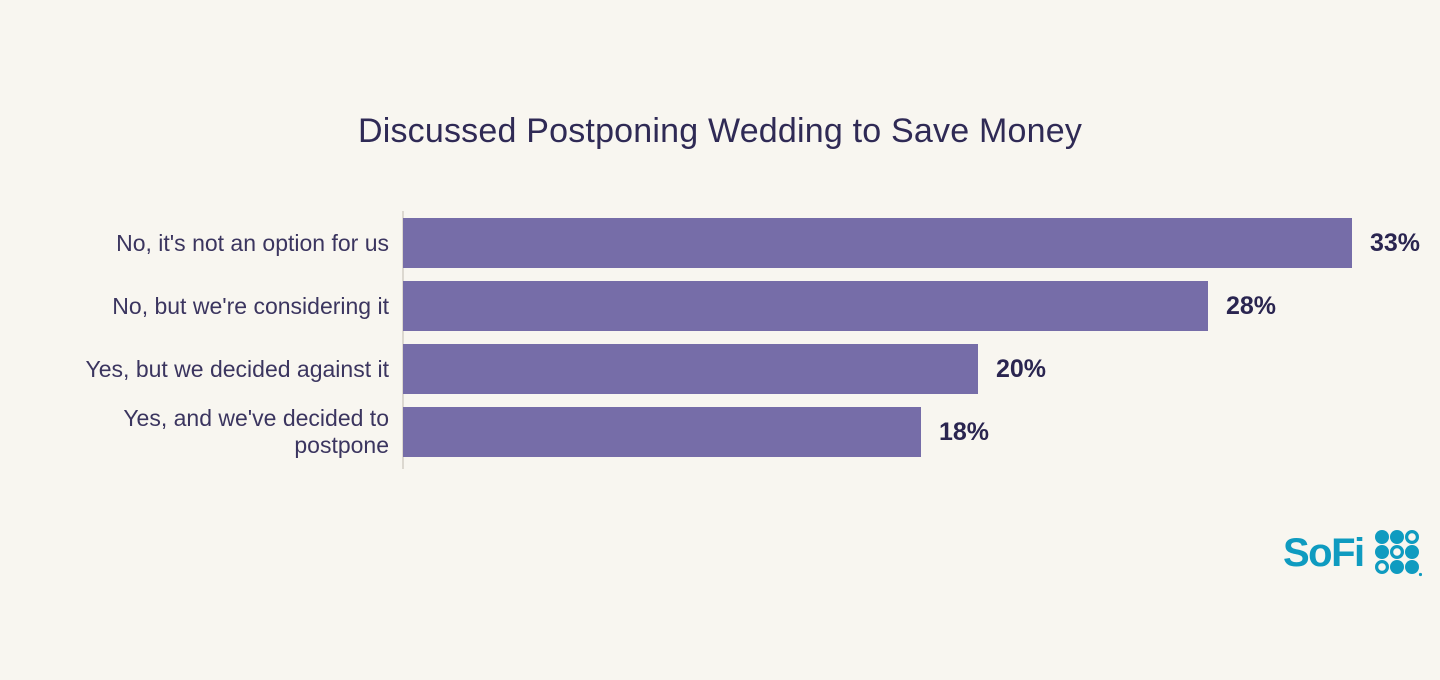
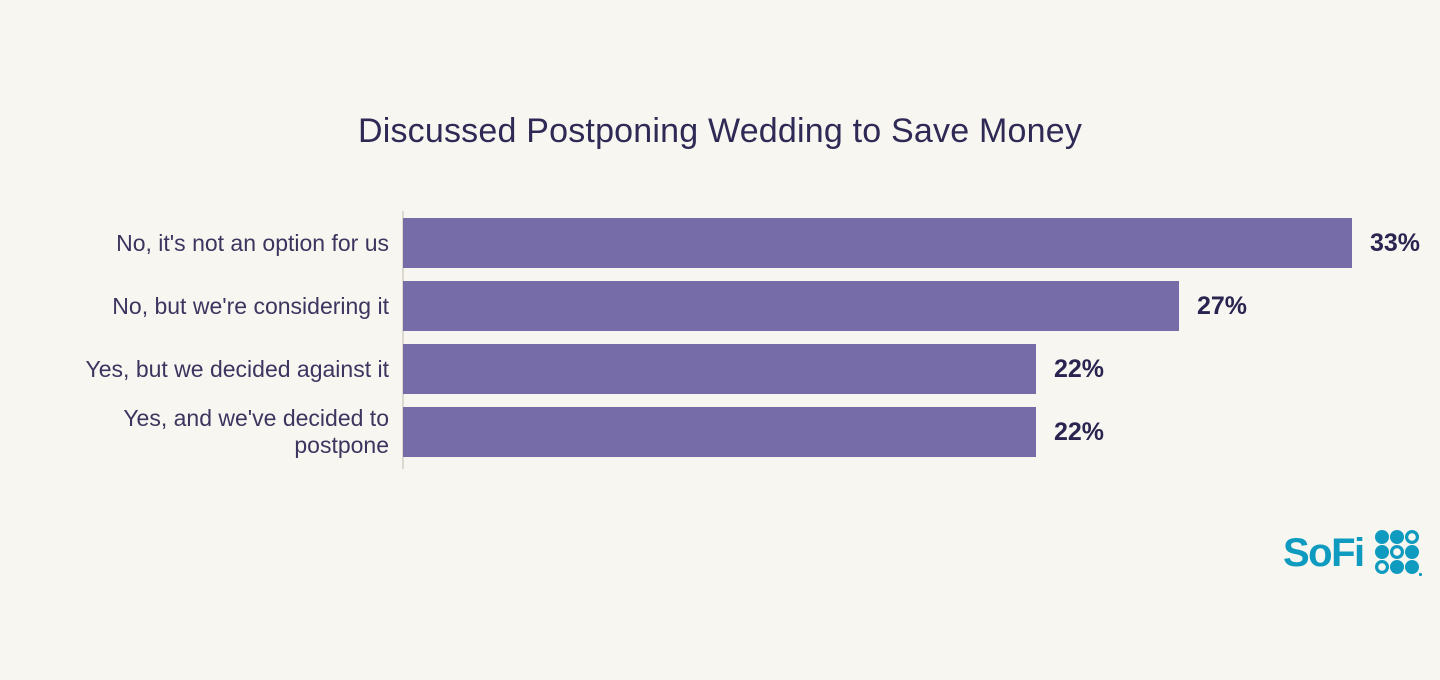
No, but we're considering it: 28% -> 27%
Yes, but we decided against it: 20% -> 22%
Yes, and we've decided to postpone: 18% -> 22%
